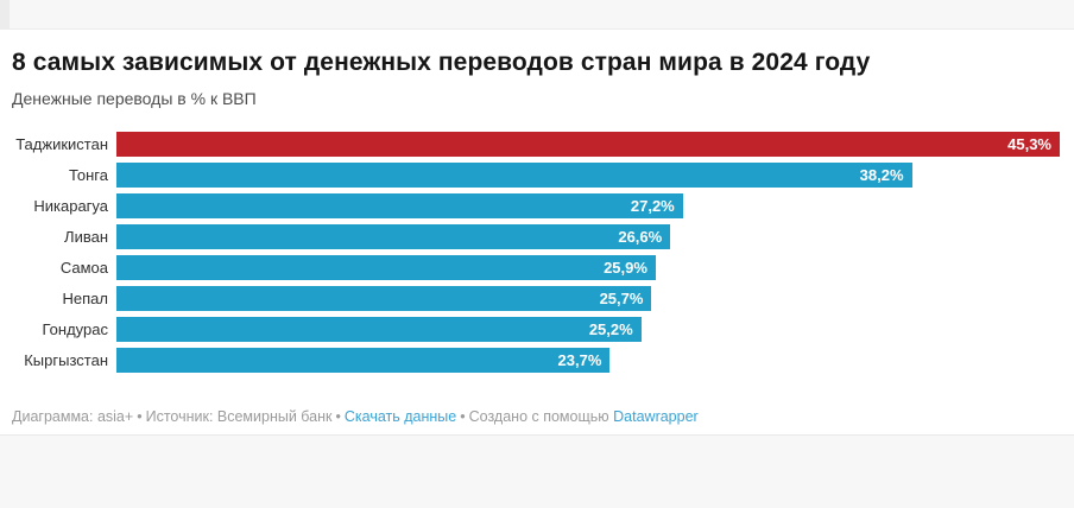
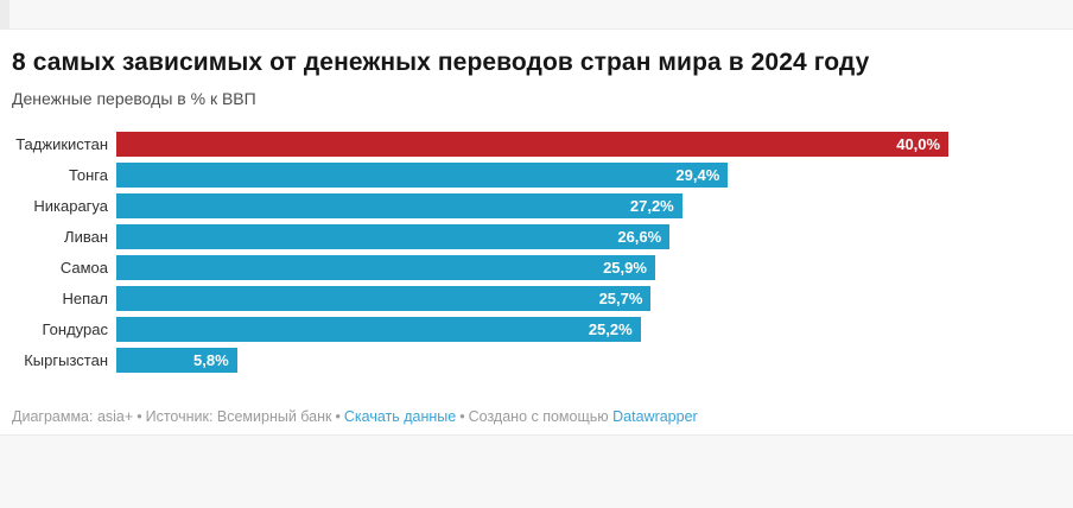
Таджикистан: 45,3% -> 40,0%
Тонга: 38,2% -> 29,4%
Кыргызстан: 23,7% -> 5,8%
